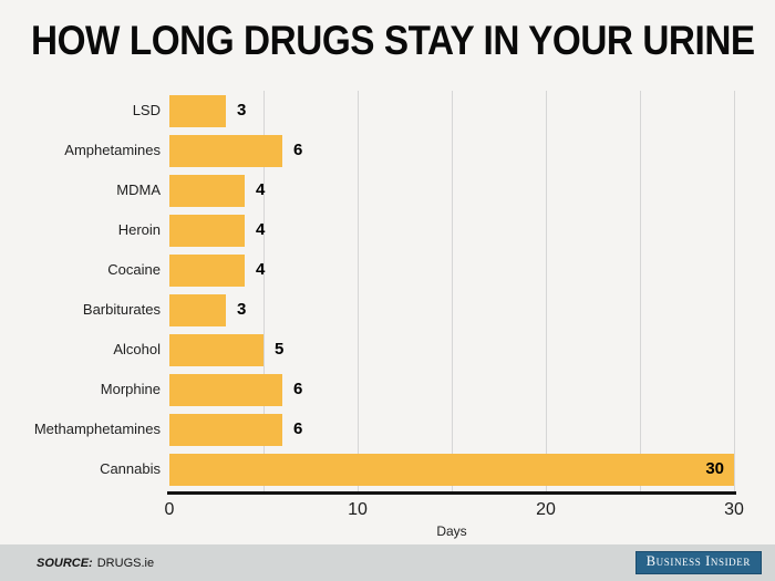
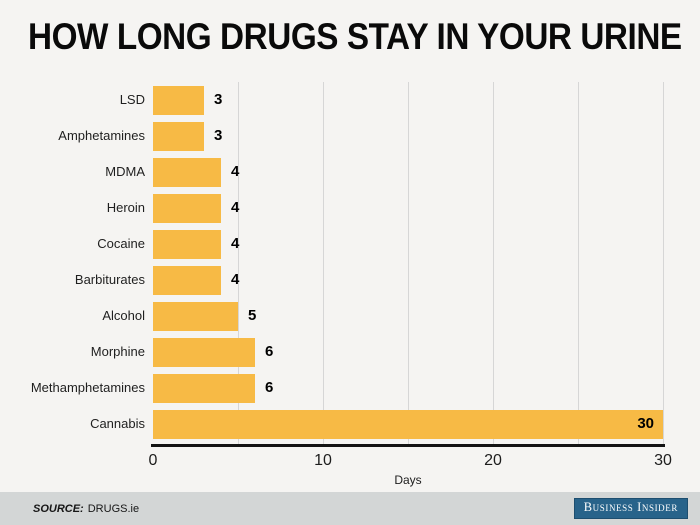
Amphetamines: 6 -> 3
Barbiturates: 3 -> 4
